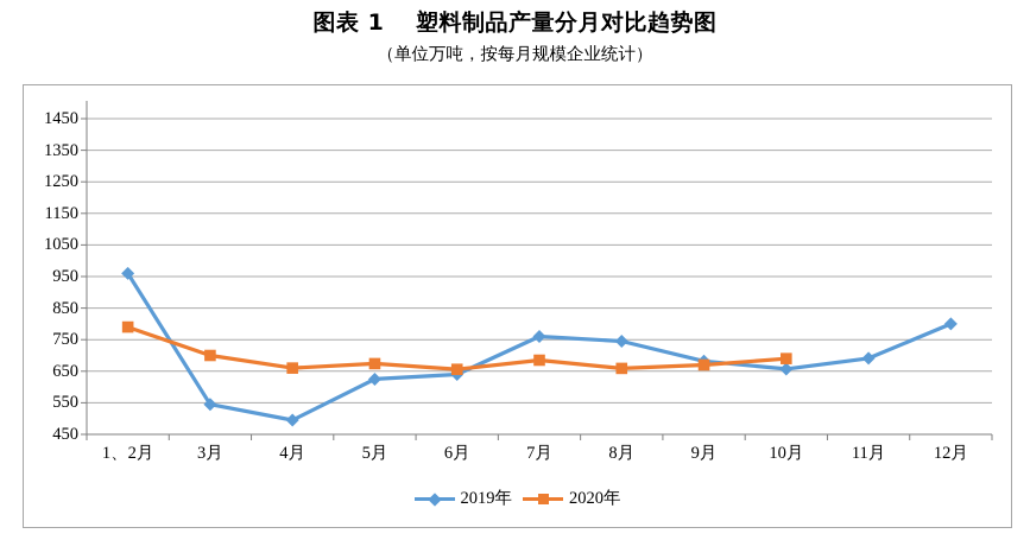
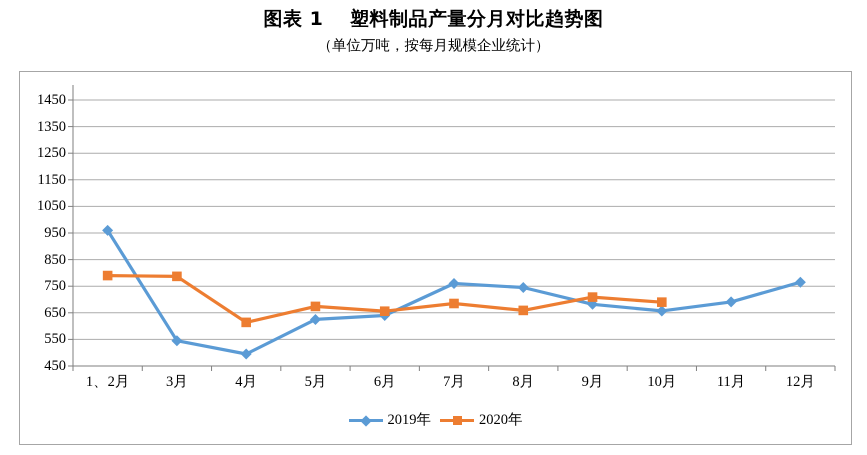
2020年/3月: 700 -> 790
2020年/4月: 660 -> 610
2020年/9月: 670 -> 710
2019年/12月: 800 -> 760
